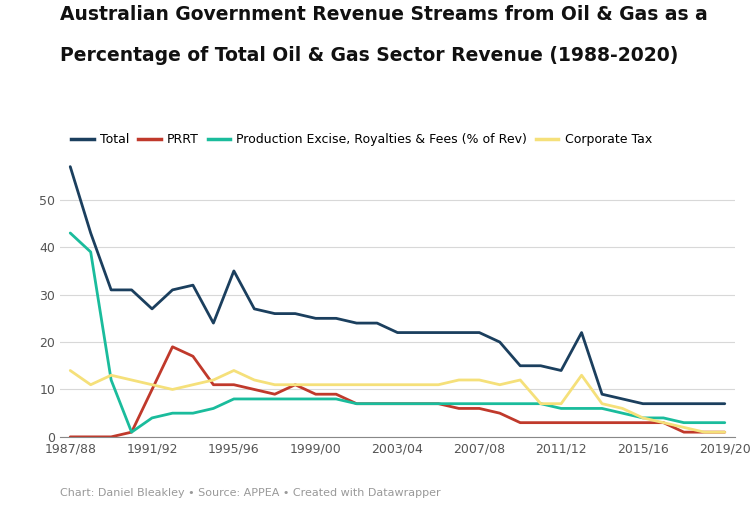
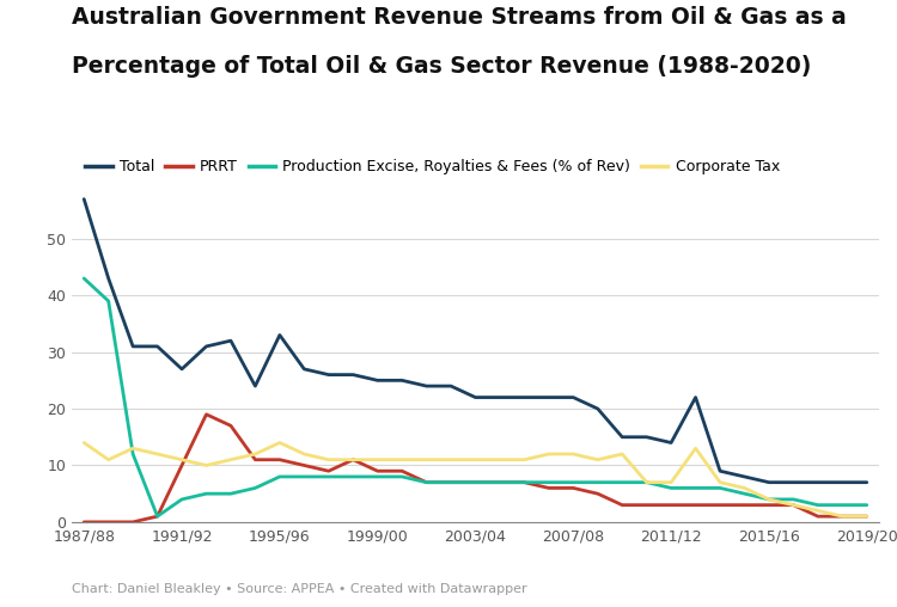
Total/1995/96: 35 -> 33
